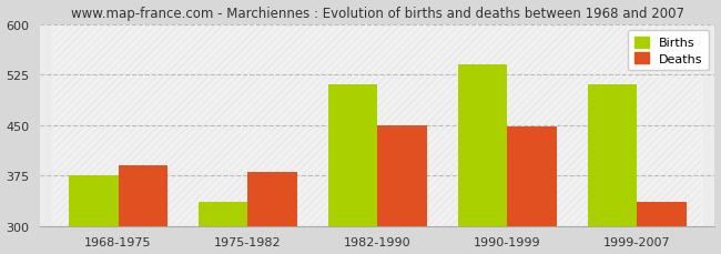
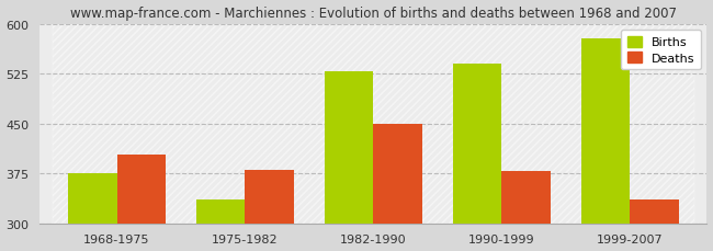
Deaths/1968-1975: 390 -> 404
Births/1982-1990: 510 -> 528
Deaths/1990-1999: 448 -> 378
Births/1999-2007: 510 -> 578
